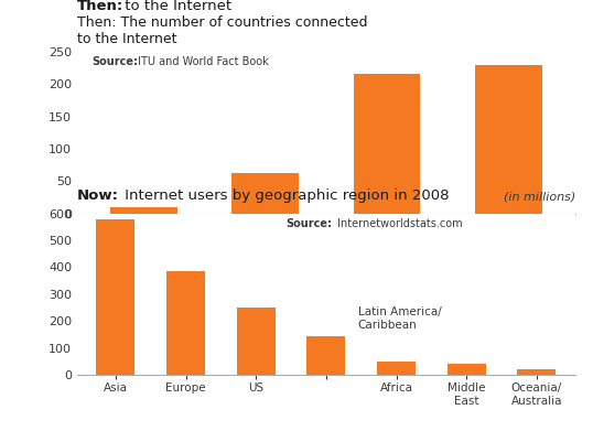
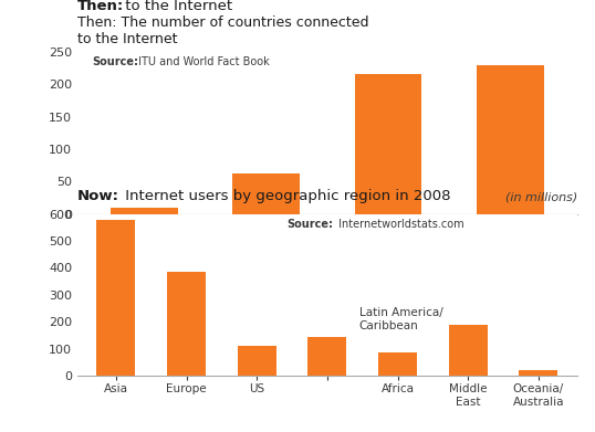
US: 252 -> 110
Africa: 51 -> 85
Middle East: 41 -> 190
